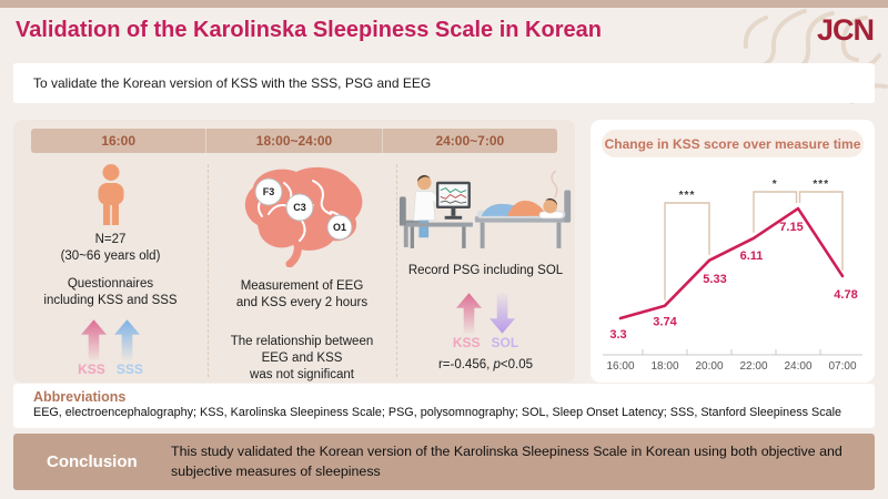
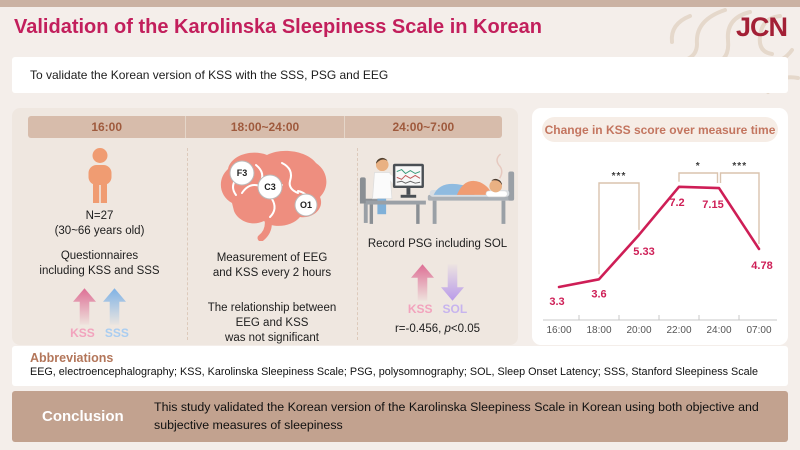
18:00: 3.74 -> 3.6
22:00: 6.11 -> 7.2
